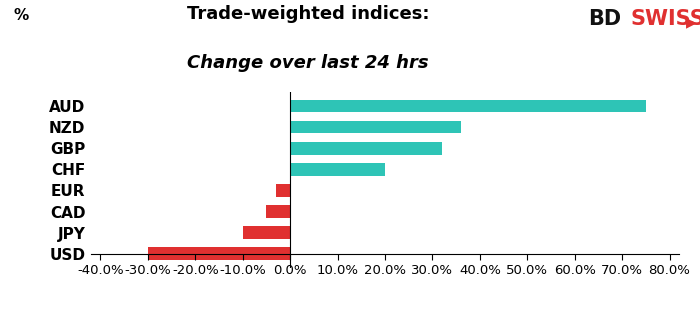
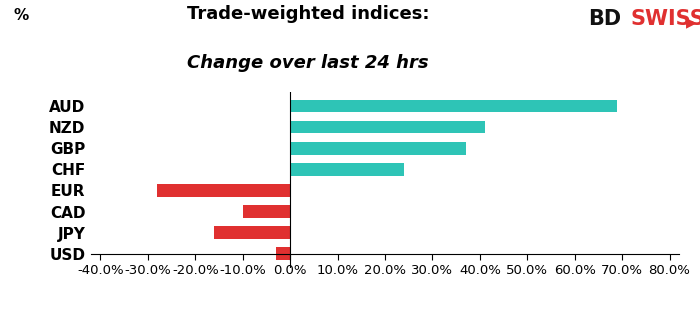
AUD: 75% -> 69%
NZD: 36% -> 41%
GBP: 32% -> 37%
CHF: 20% -> 24%
EUR: -3% -> -28%
CAD: -5% -> -10%
JPY: -10% -> -16%
USD: -30% -> -3%
